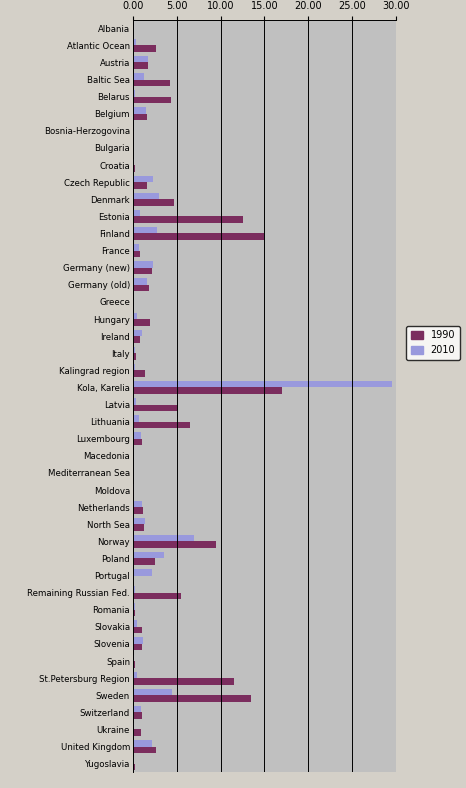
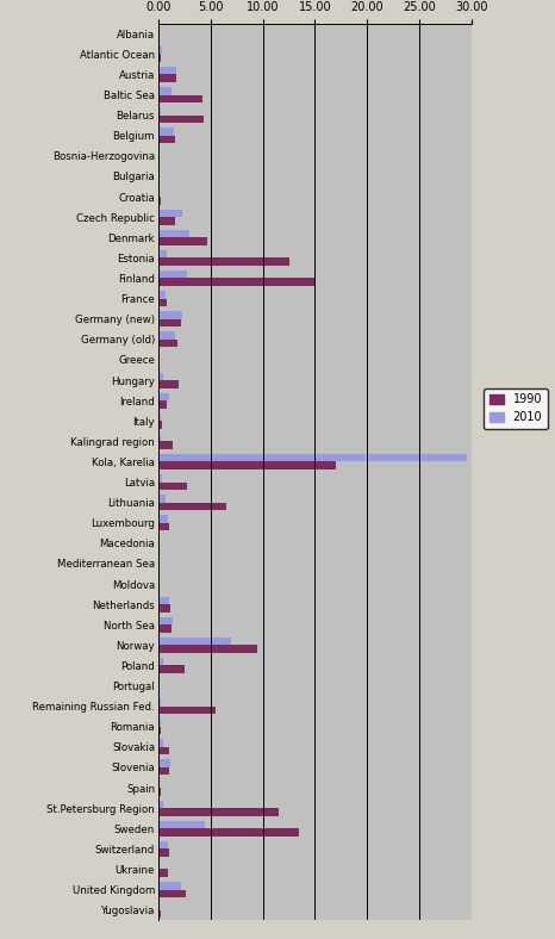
1990/Atlantic Ocean: 2.6 -> 0.3
1990/Latvia: 5.2 -> 2.7
2010/Poland: 3.6 -> 0.5
2010/Portugal: 2.2 -> 0.1
